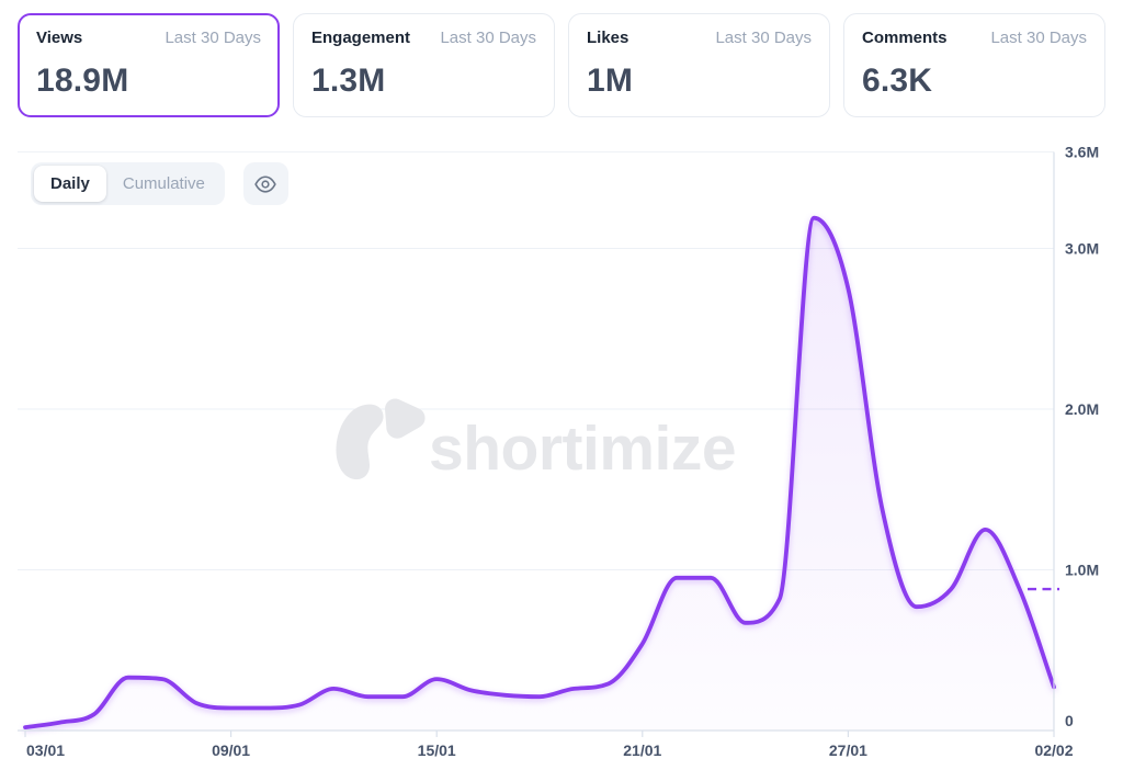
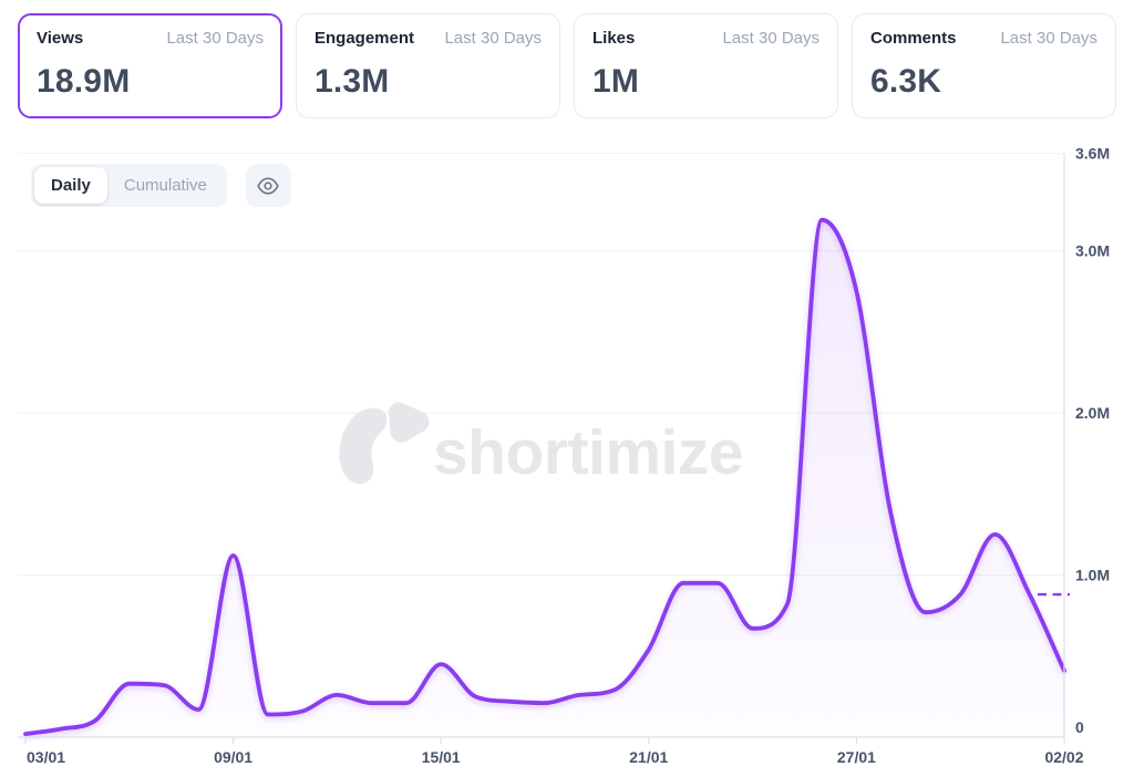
09/01: 0.14M -> 1.12M
15/01: 0.32M -> 0.45M
02/02: 0.27M -> 0.41M
